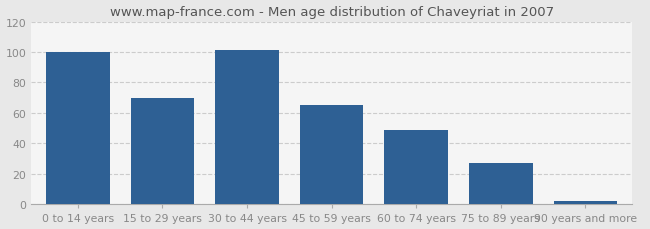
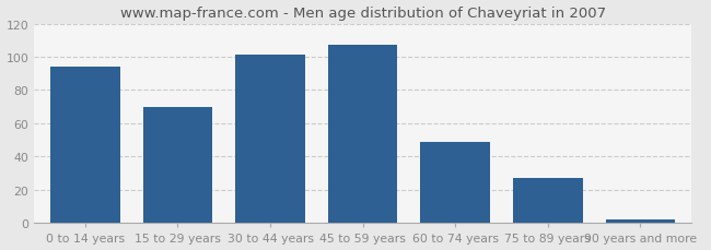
0 to 14 years: 100 -> 94
45 to 59 years: 65 -> 107
